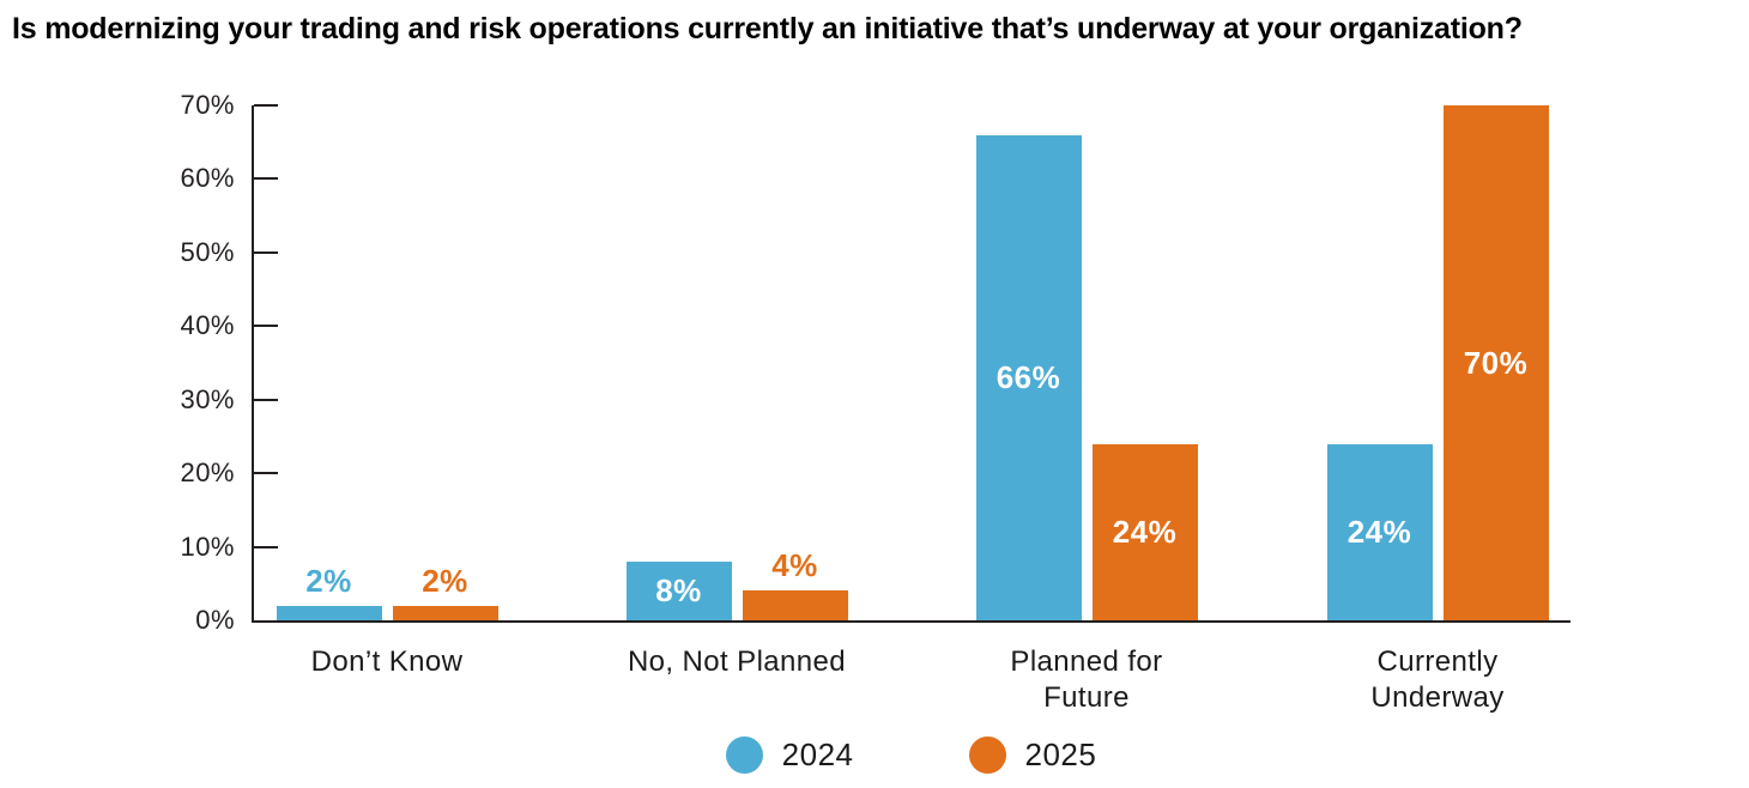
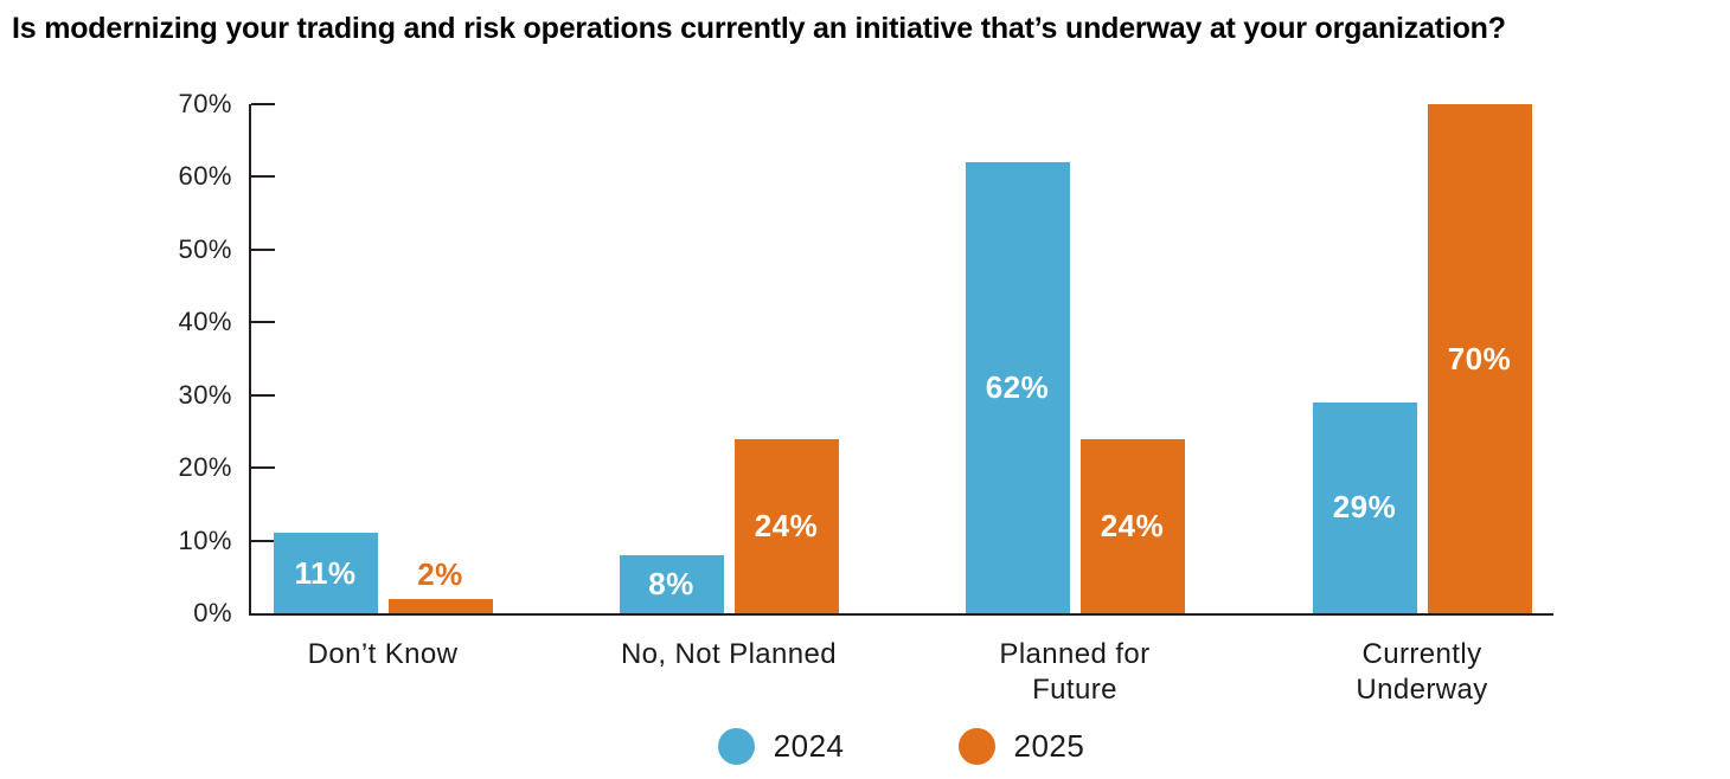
2024/Don’t Know: 2% -> 11%
2025/No, Not Planned: 4% -> 24%
2024/Planned for Future: 66% -> 62%
2024/Currently Underway: 24% -> 29%
